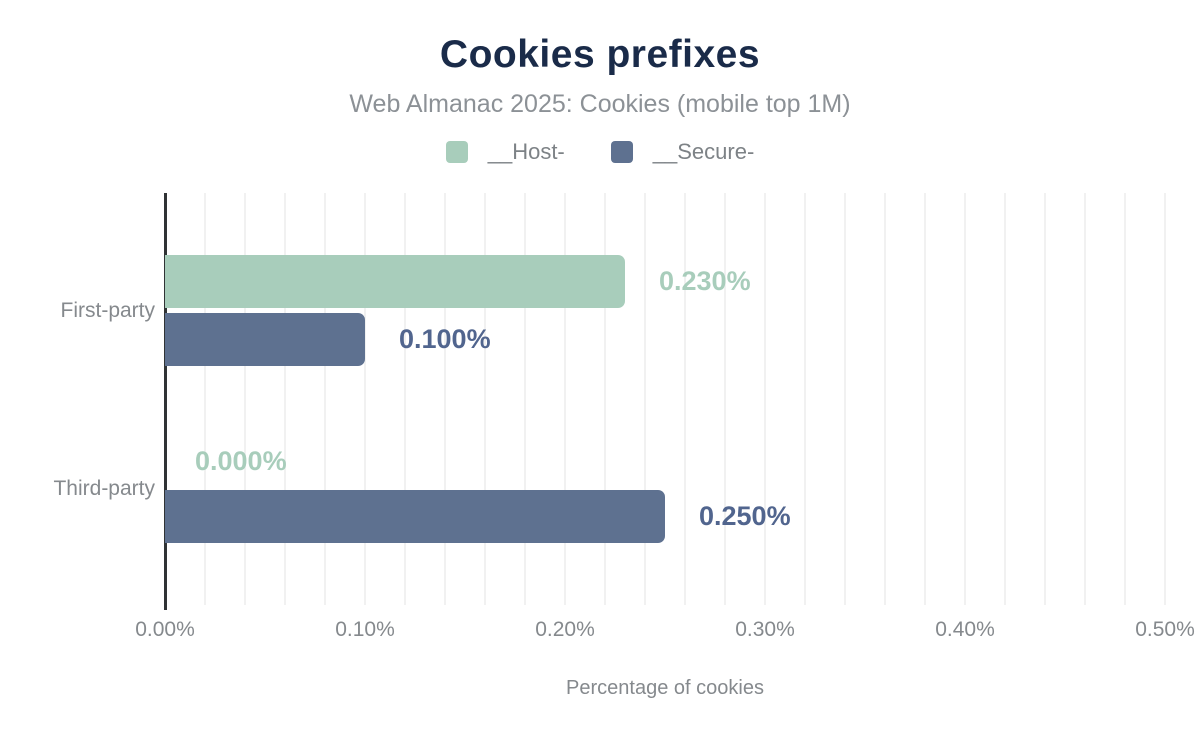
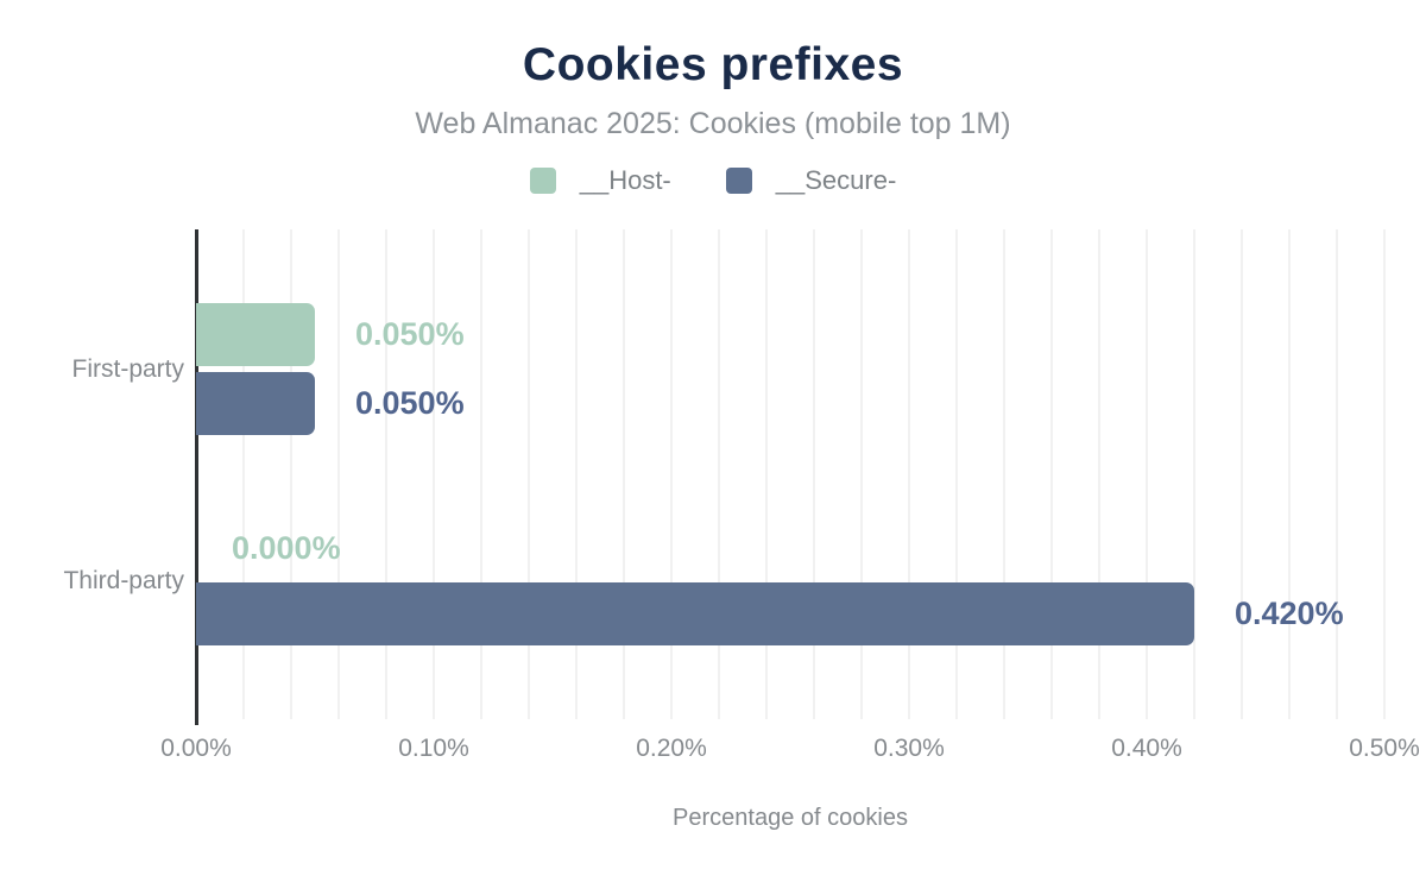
__Host-/First-party: 0.230% -> 0.050%
__Secure-/First-party: 0.100% -> 0.050%
__Secure-/Third-party: 0.250% -> 0.420%
